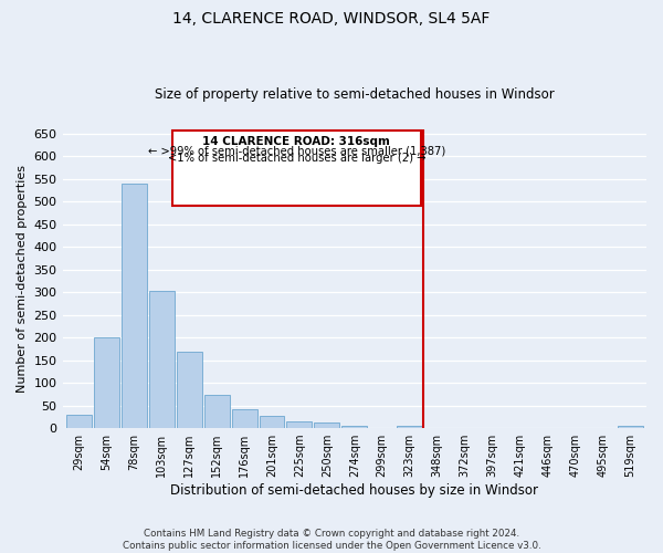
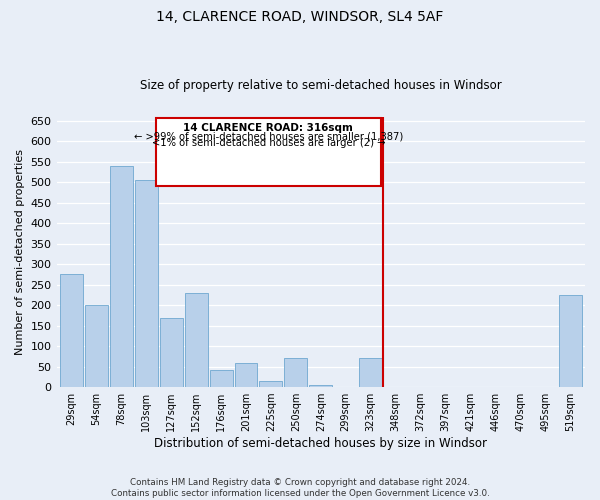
29sqm: 30 -> 275
103sqm: 303 -> 505
152sqm: 73 -> 230
201sqm: 28 -> 60
250sqm: 12 -> 70
323sqm: 5 -> 70
519sqm: 5 -> 225
